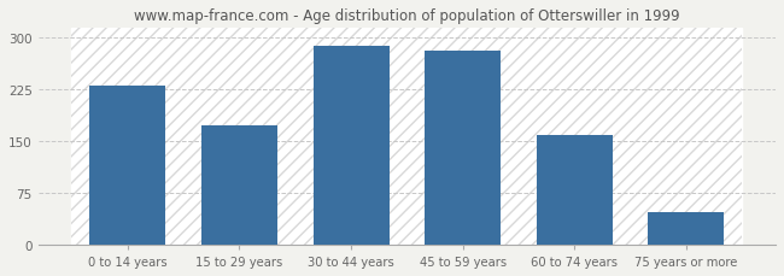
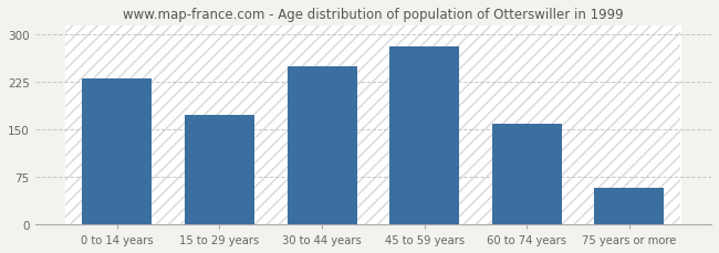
30 to 44 years: 288 -> 250
75 years or more: 47 -> 58
